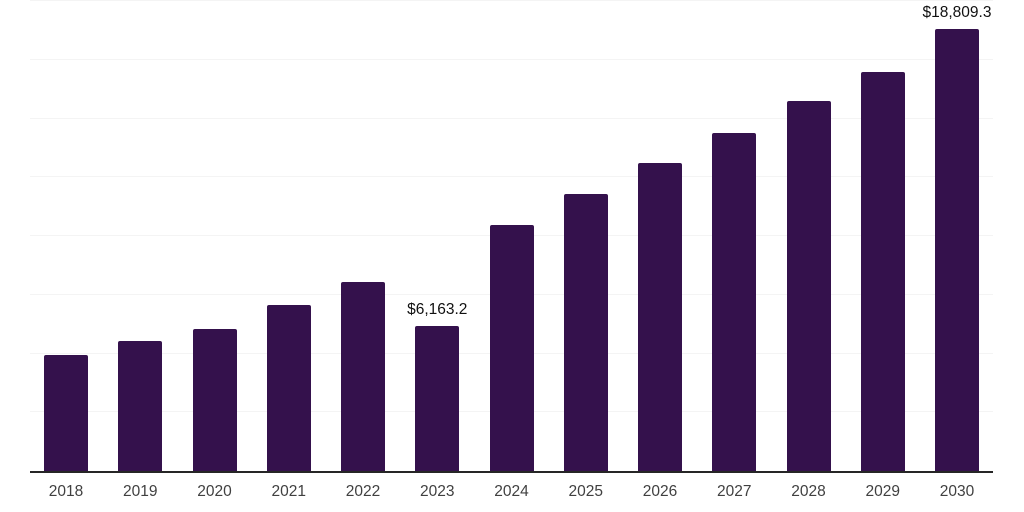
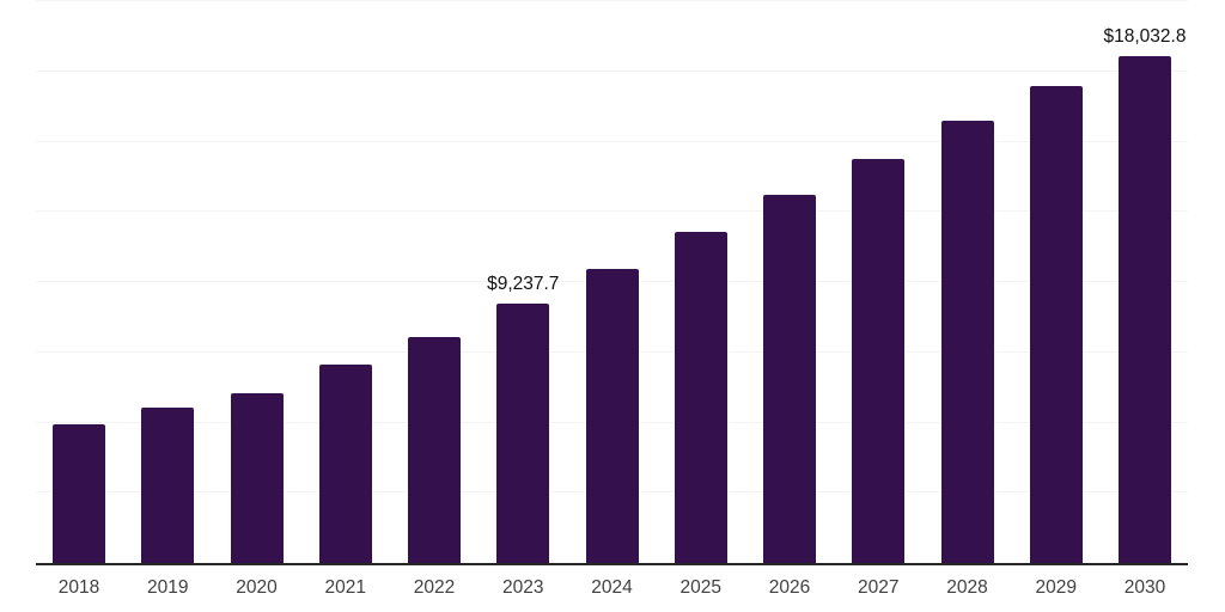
2023: $6,163.2 -> $9,237.7
2030: $18,809.3 -> $18,032.8
